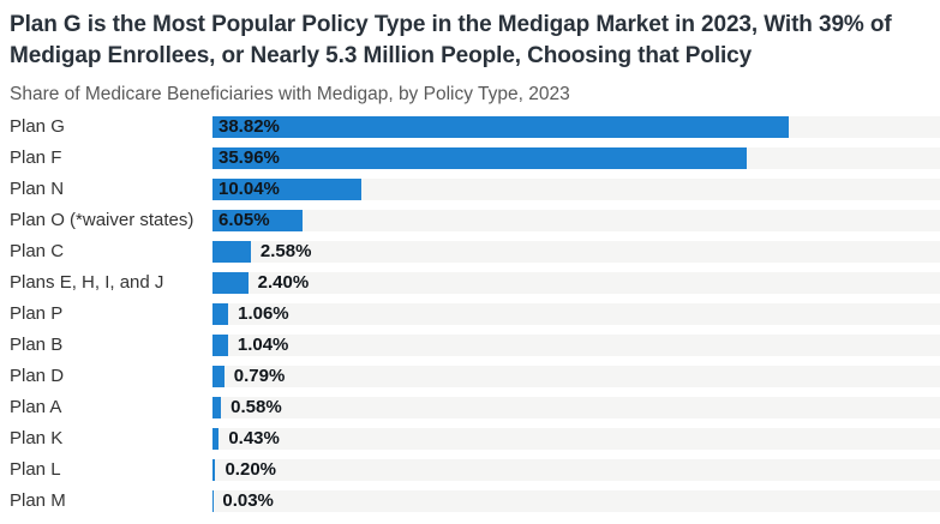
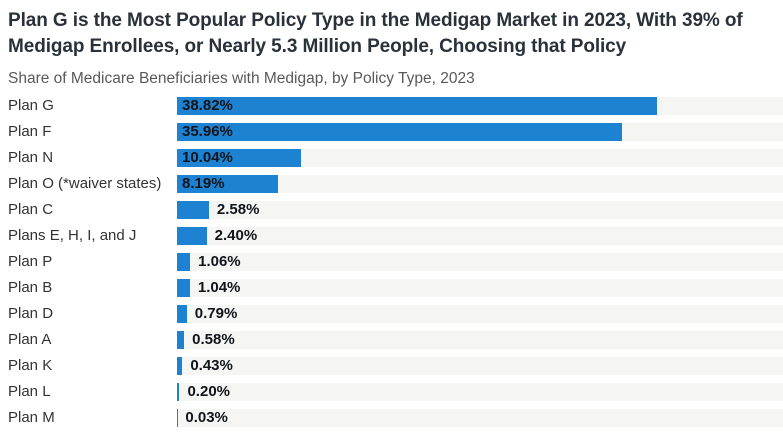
Plan O (*waiver states): 6.05% -> 8.19%
